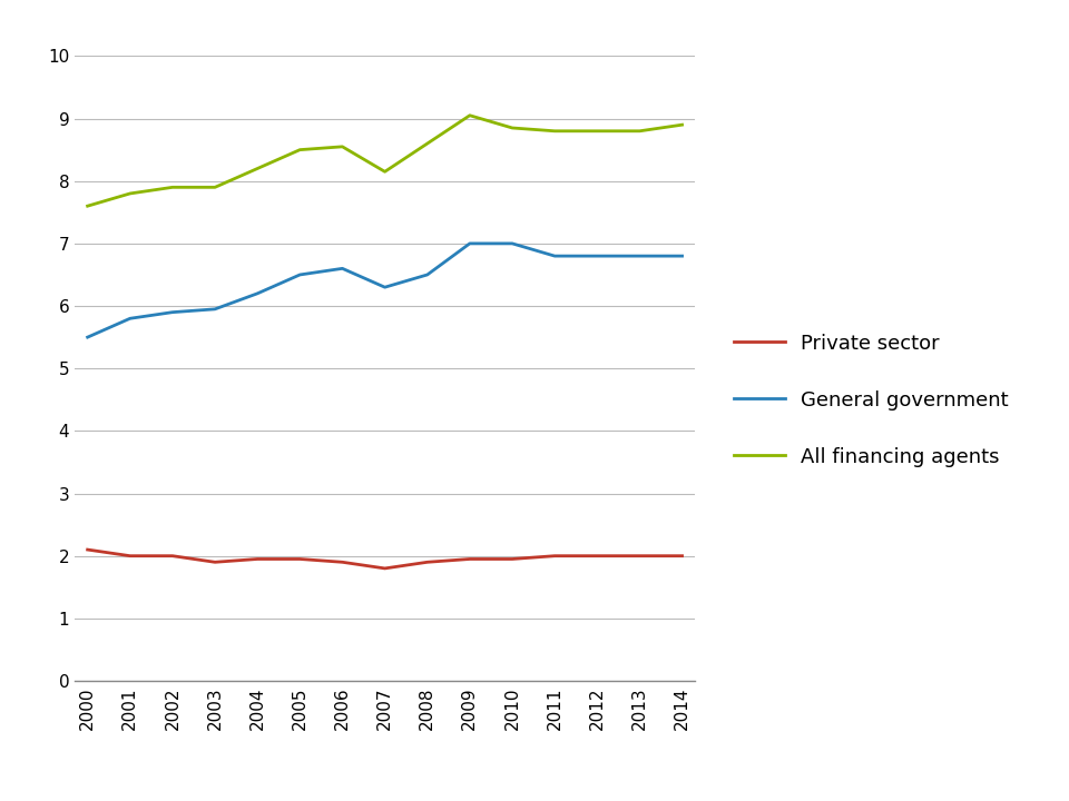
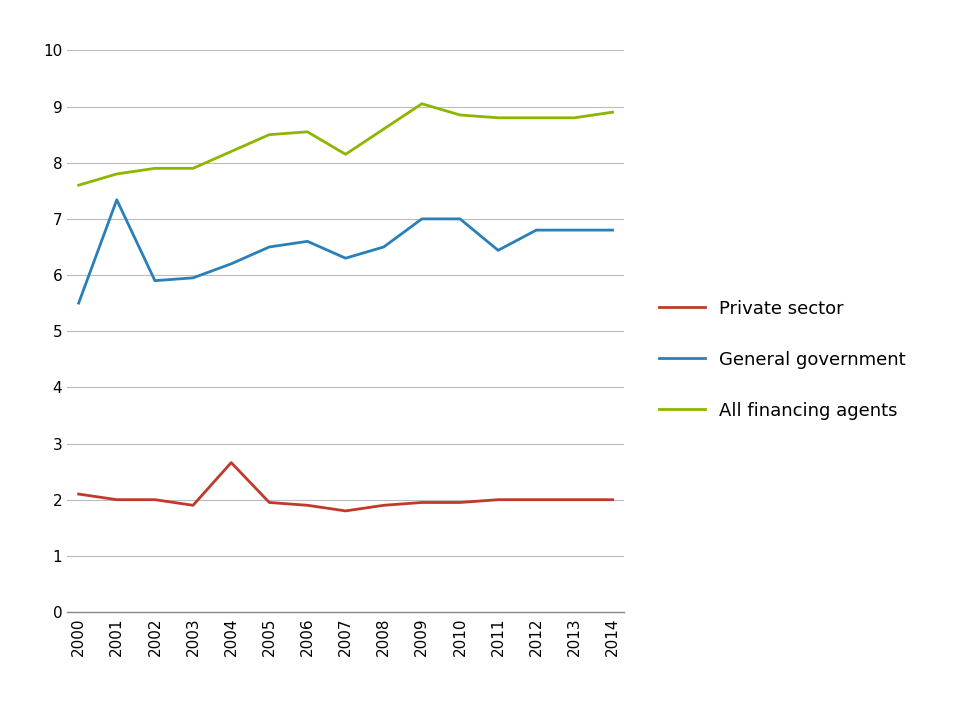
General government/2001: 5.80 -> 7.34
Private sector/2004: 1.95 -> 2.66
General government/2011: 6.80 -> 6.44
